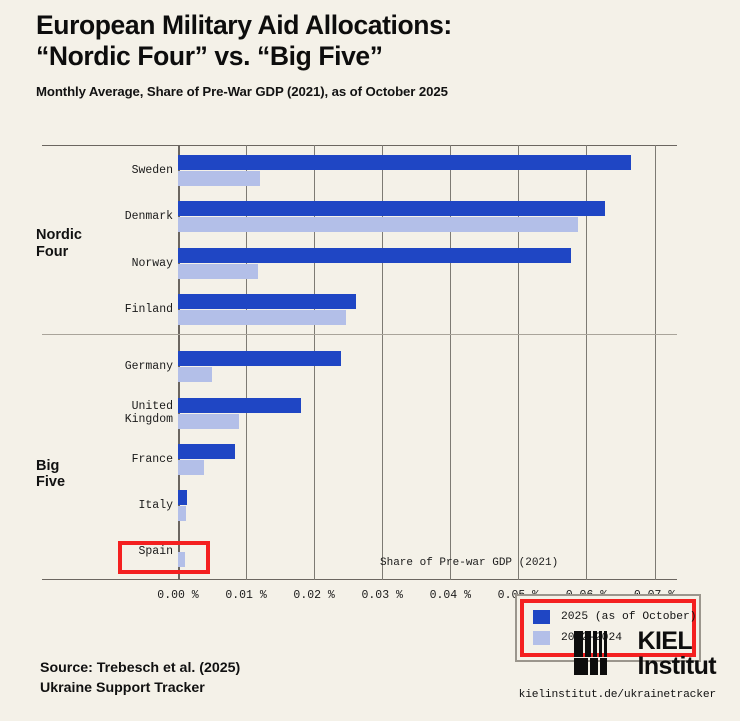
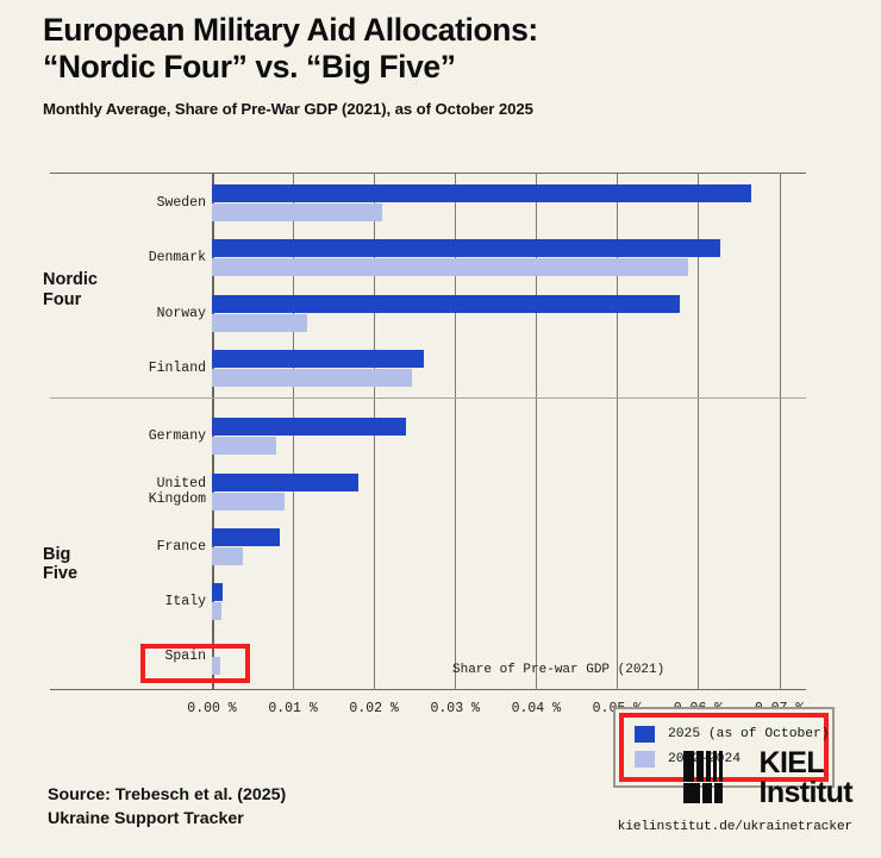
2022-2024/Sweden: 0.012% -> 0.021%
2022-2024/Germany: 0.005% -> 0.008%
